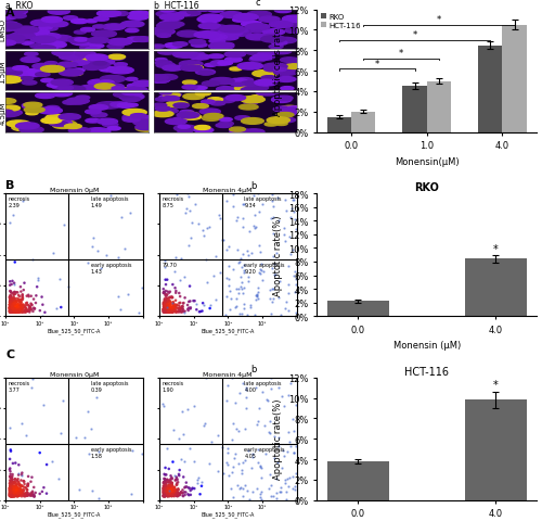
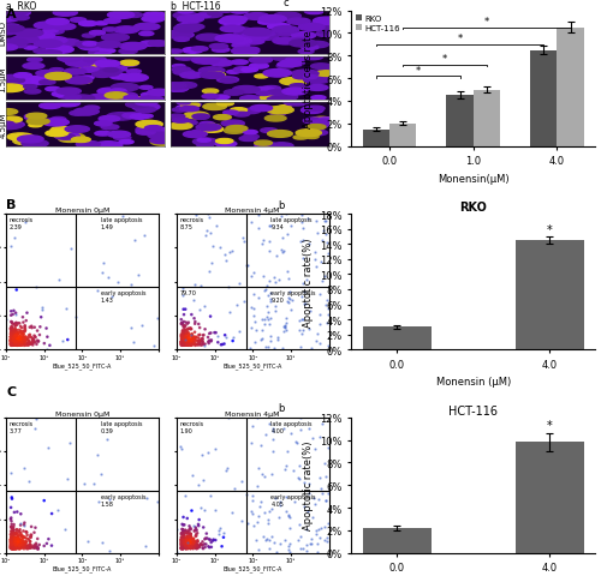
RKO/0.0: 2.2% -> 3.0%
RKO/4.0: 8.4% -> 14.5%
HCT-116/0.0: 3.8% -> 2.2%
